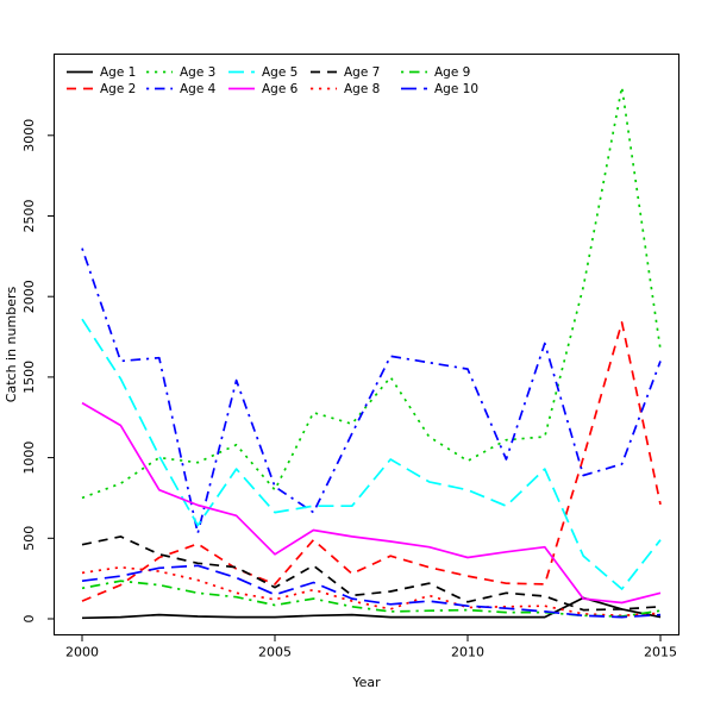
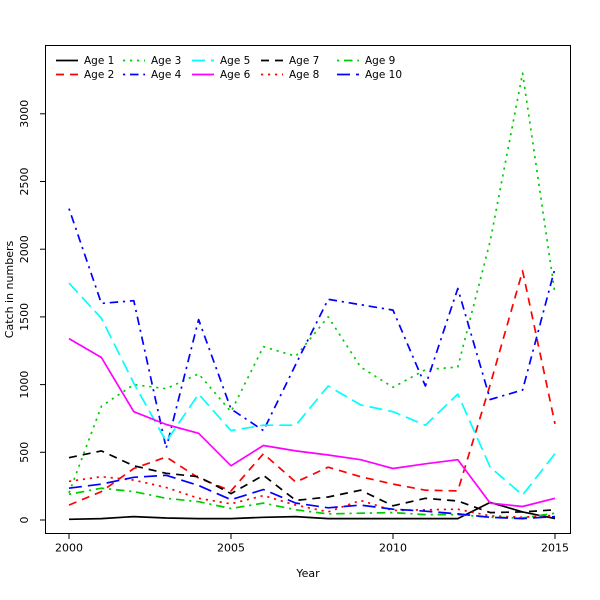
Age 3/2000: 750 -> 200
Age 5/2000: 1860 -> 1750
Age 4/2015: 1600 -> 1860
